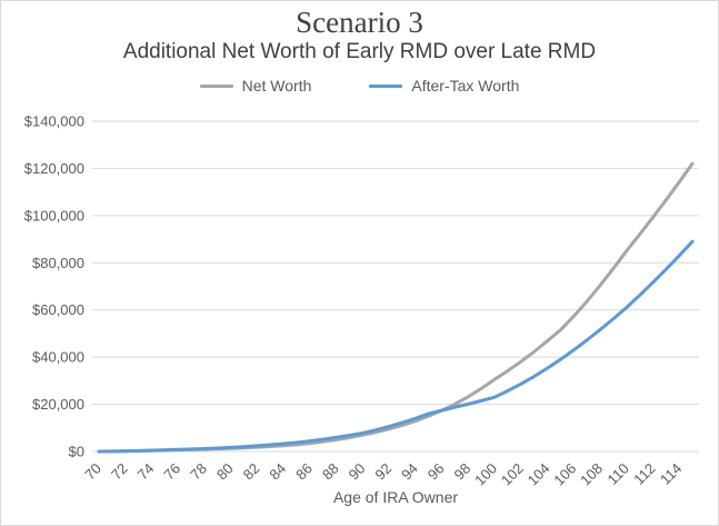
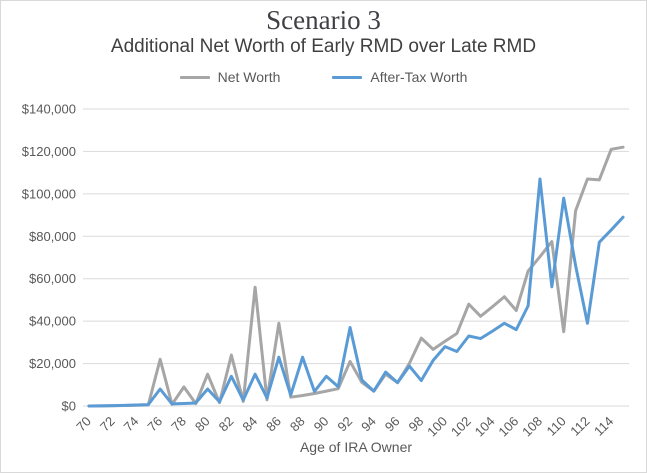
Net Worth/76: $1000 -> $22000
After-Tax Worth/76: $1000 -> $8000
Net Worth/78: $1000 -> $9000
Net Worth/80: $1000 -> $15000
After-Tax Worth/80: $2000 -> $8000
Net Worth/82: $2000 -> $24000
After-Tax Worth/82: $2000 -> $14000
Net Worth/84: $2000 -> $56000
After-Tax Worth/84: $3000 -> $15000
Net Worth/86: $3000 -> $39000
After-Tax Worth/86: $4000 -> $23000
After-Tax Worth/88: $6000 -> $23000
After-Tax Worth/90: $8000 -> $14000
Net Worth/92: $10000 -> $21000
After-Tax Worth/92: $11000 -> $37000
Net Worth/94: $13000 -> $7000
After-Tax Worth/94: $14000 -> $7000
Net Worth/96: $17000 -> $11000
After-Tax Worth/96: $17000 -> $11000
Net Worth/98: $23000 -> $32000
After-Tax Worth/98: $20000 -> $12000
After-Tax Worth/100: $23000 -> $28000
Net Worth/102: $38000 -> $48000
After-Tax Worth/102: $29000 -> $33000
Net Worth/106: $57000 -> $45000
After-Tax Worth/106: $43000 -> $36000
After-Tax Worth/108: $52000 -> $107000
Net Worth/110: $85000 -> $35000
After-Tax Worth/110: $61000 -> $98000
Net Worth/112: $99000 -> $107000
After-Tax Worth/112: $72000 -> $39000
Net Worth/114: $114000 -> $121000
